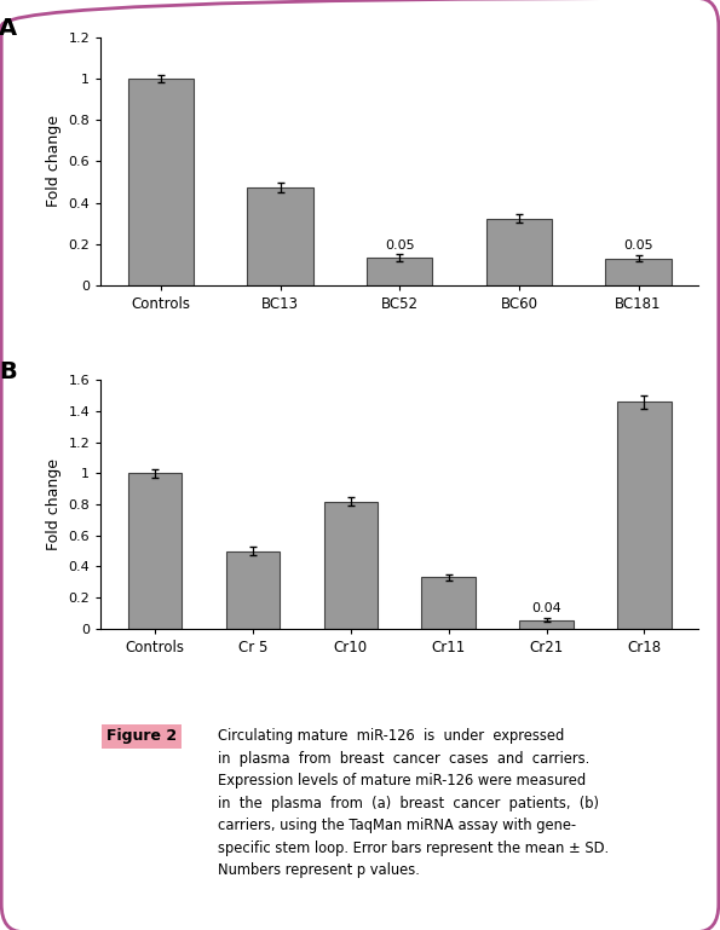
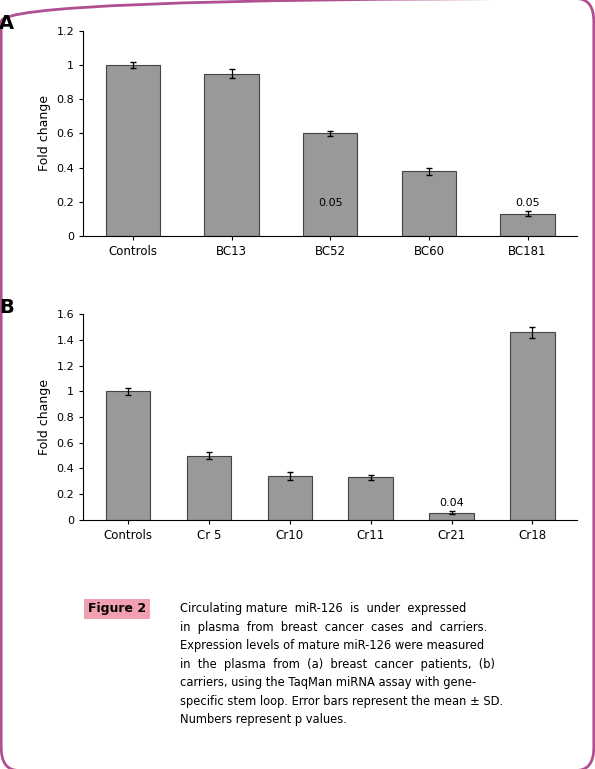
BC13: 0.47 -> 0.95
BC52: 0.14 -> 0.60
BC60: 0.33 -> 0.38
Cr10: 0.82 -> 0.34
